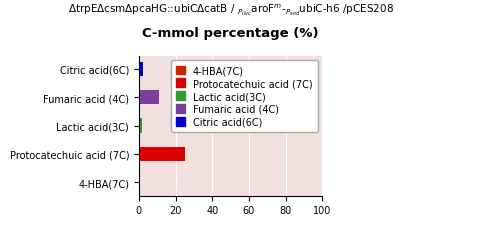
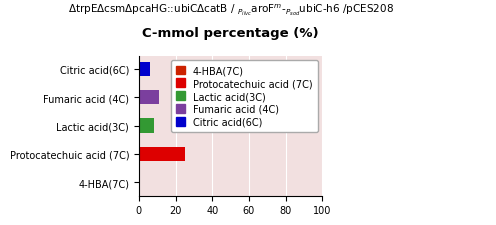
Citric acid(6C): 2 -> 6
Lactic acid(3C): 2 -> 8
